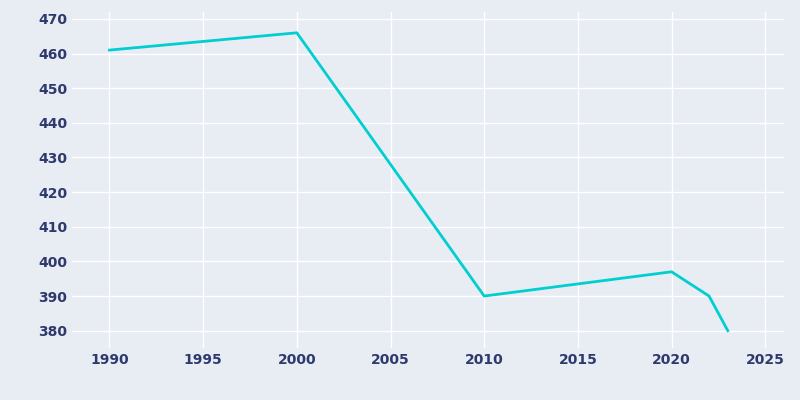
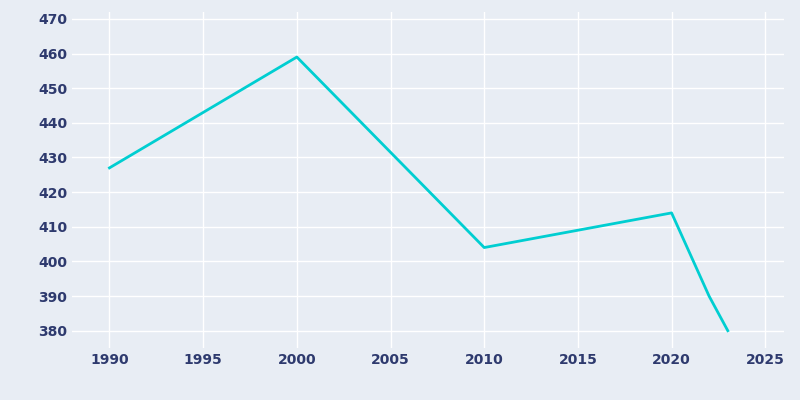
1990: 461 -> 427
2000: 466 -> 459
2010: 390 -> 404
2020: 397 -> 414
